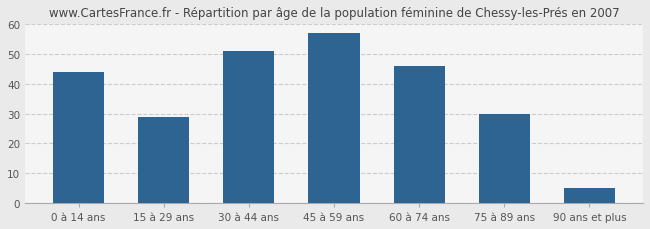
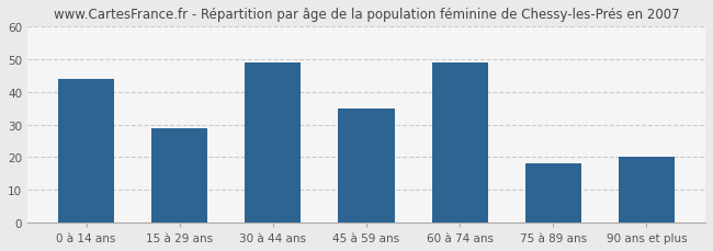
30 à 44 ans: 51 -> 49
45 à 59 ans: 57 -> 35
60 à 74 ans: 46 -> 49
75 à 89 ans: 30 -> 18
90 ans et plus: 5 -> 20
